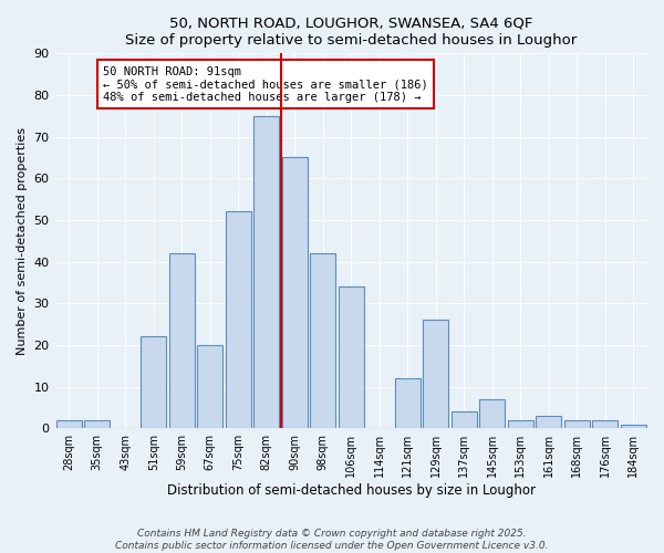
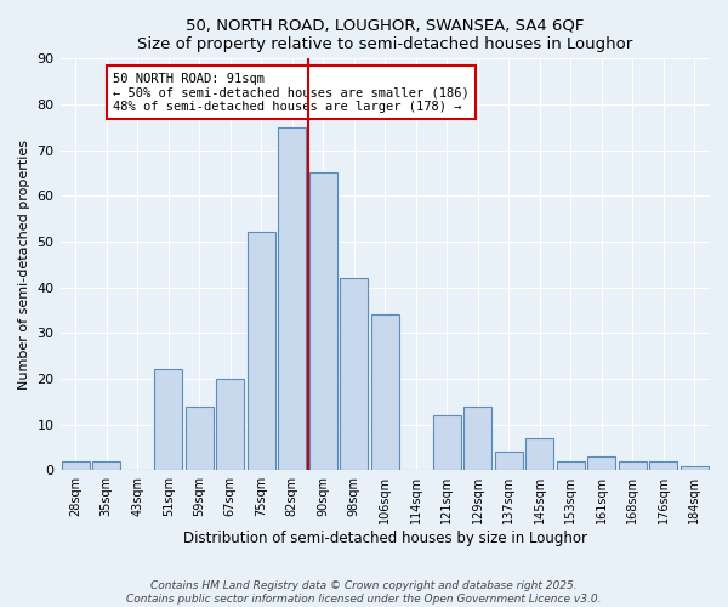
59sqm: 42 -> 14
129sqm: 26 -> 14
